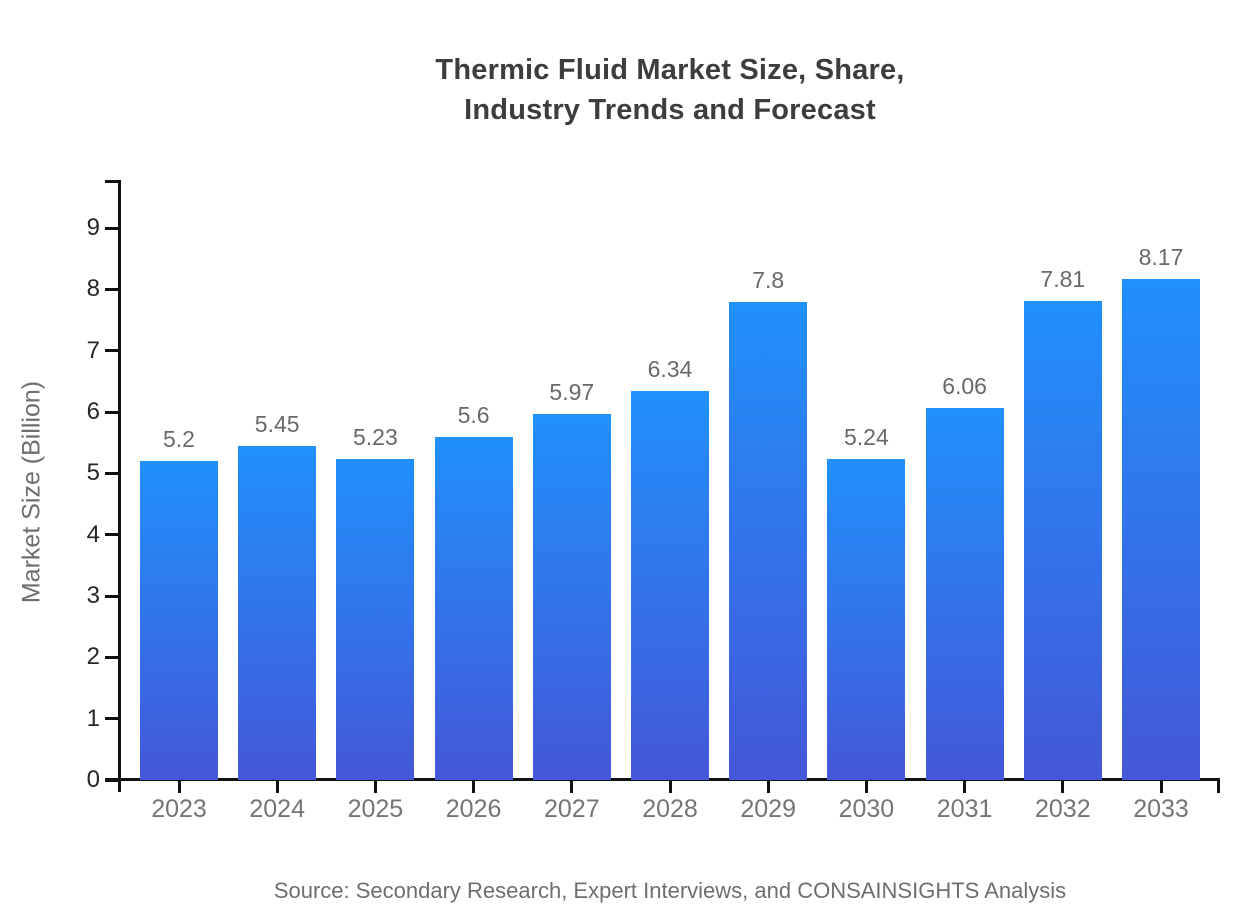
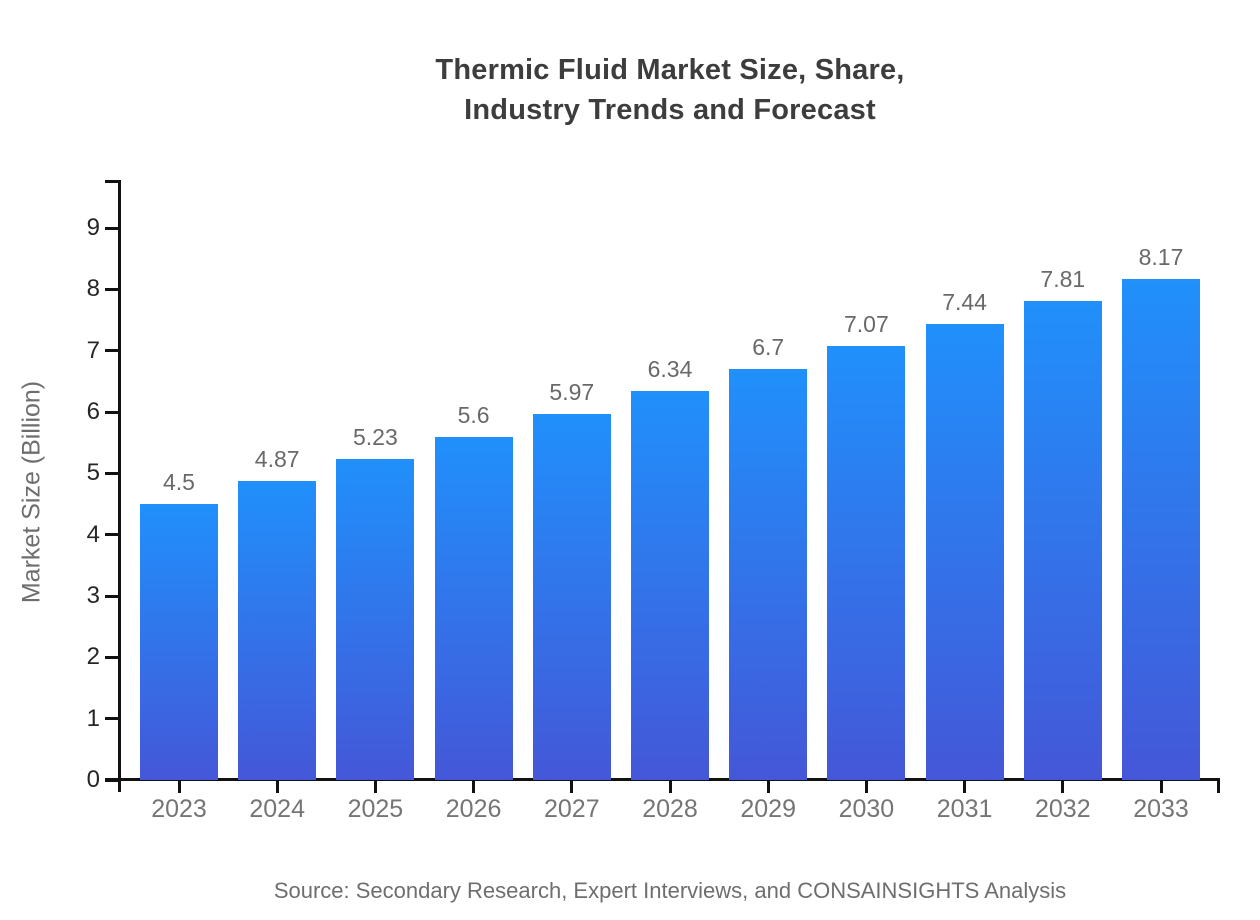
2023: 5.2 -> 4.5
2024: 5.45 -> 4.87
2029: 7.8 -> 6.7
2030: 5.24 -> 7.07
2031: 6.06 -> 7.44
